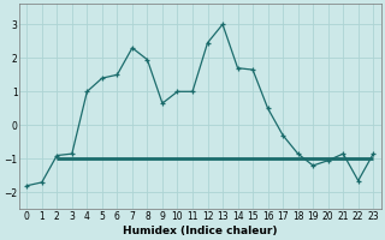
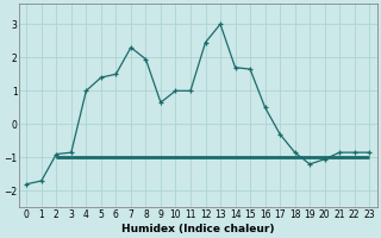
22: -1.65 -> -0.85
